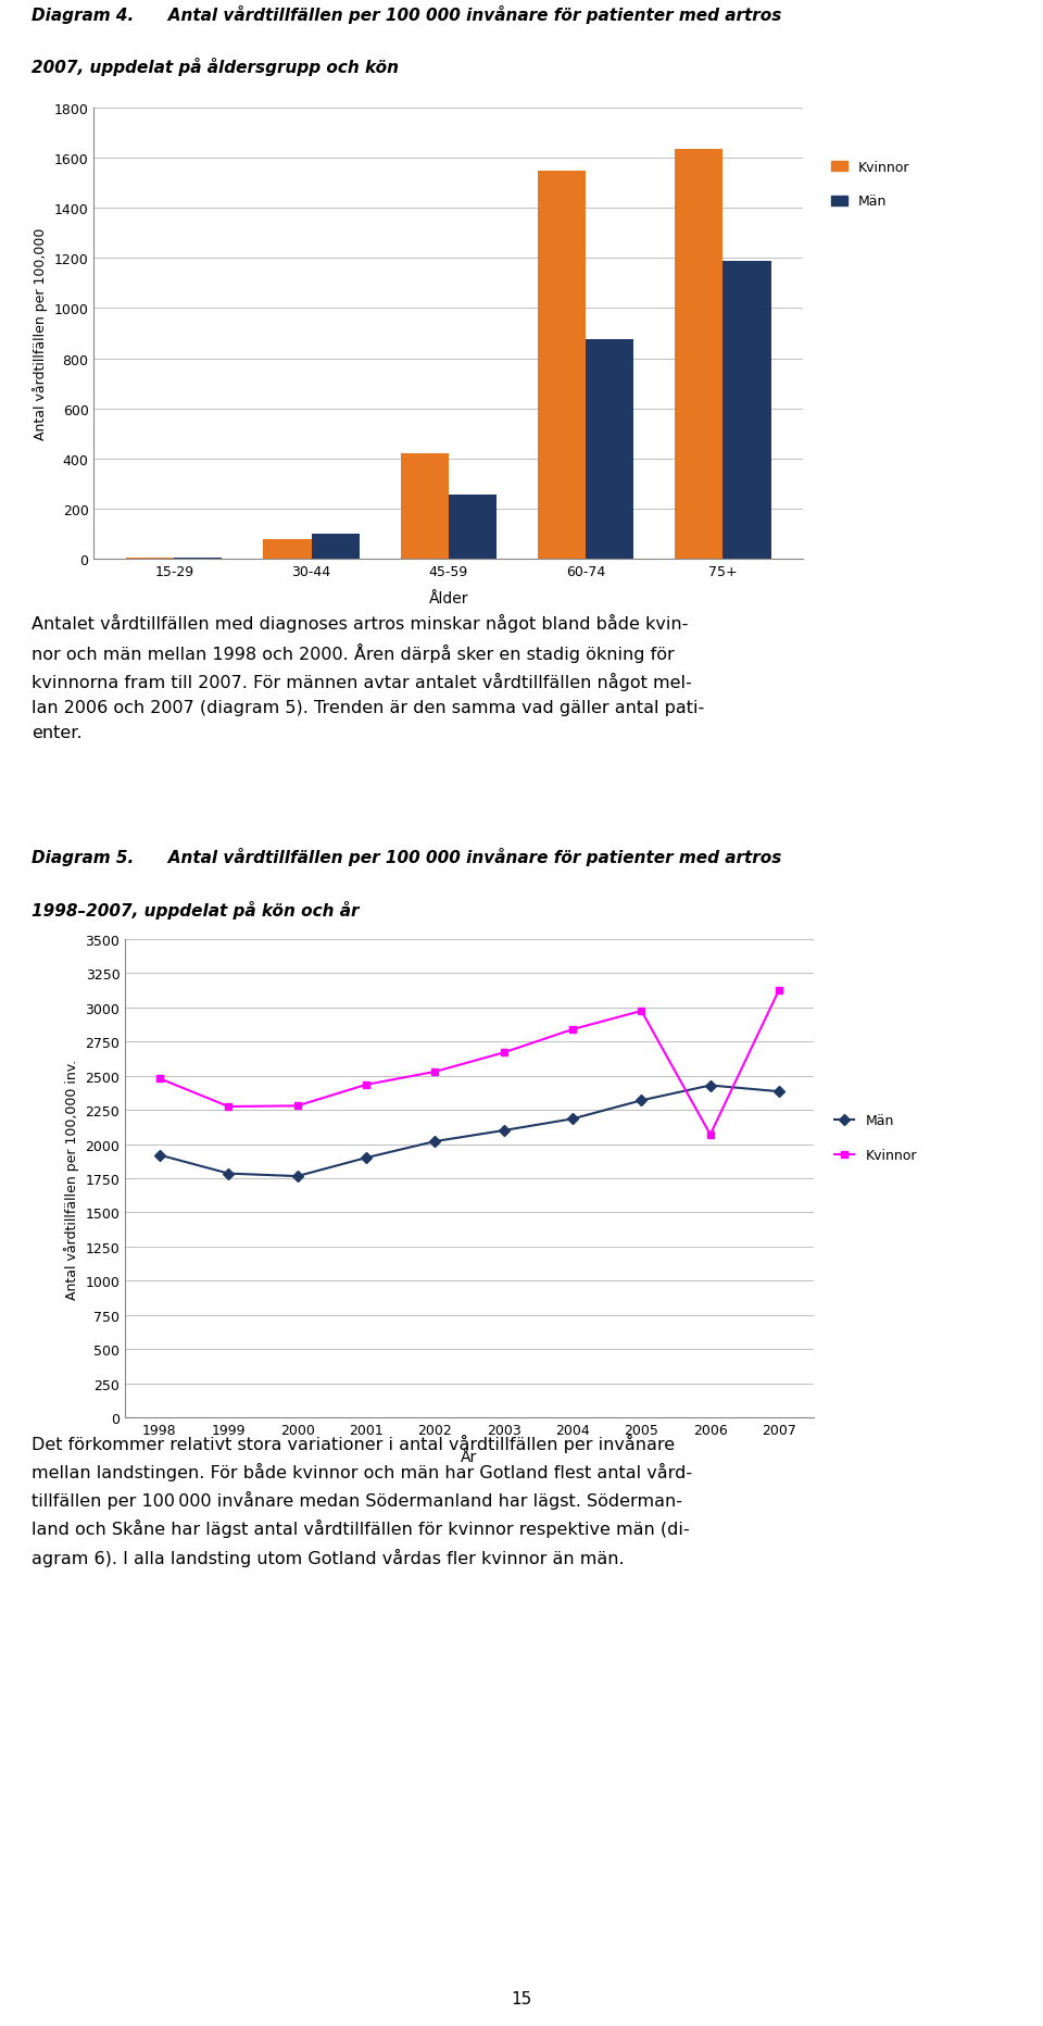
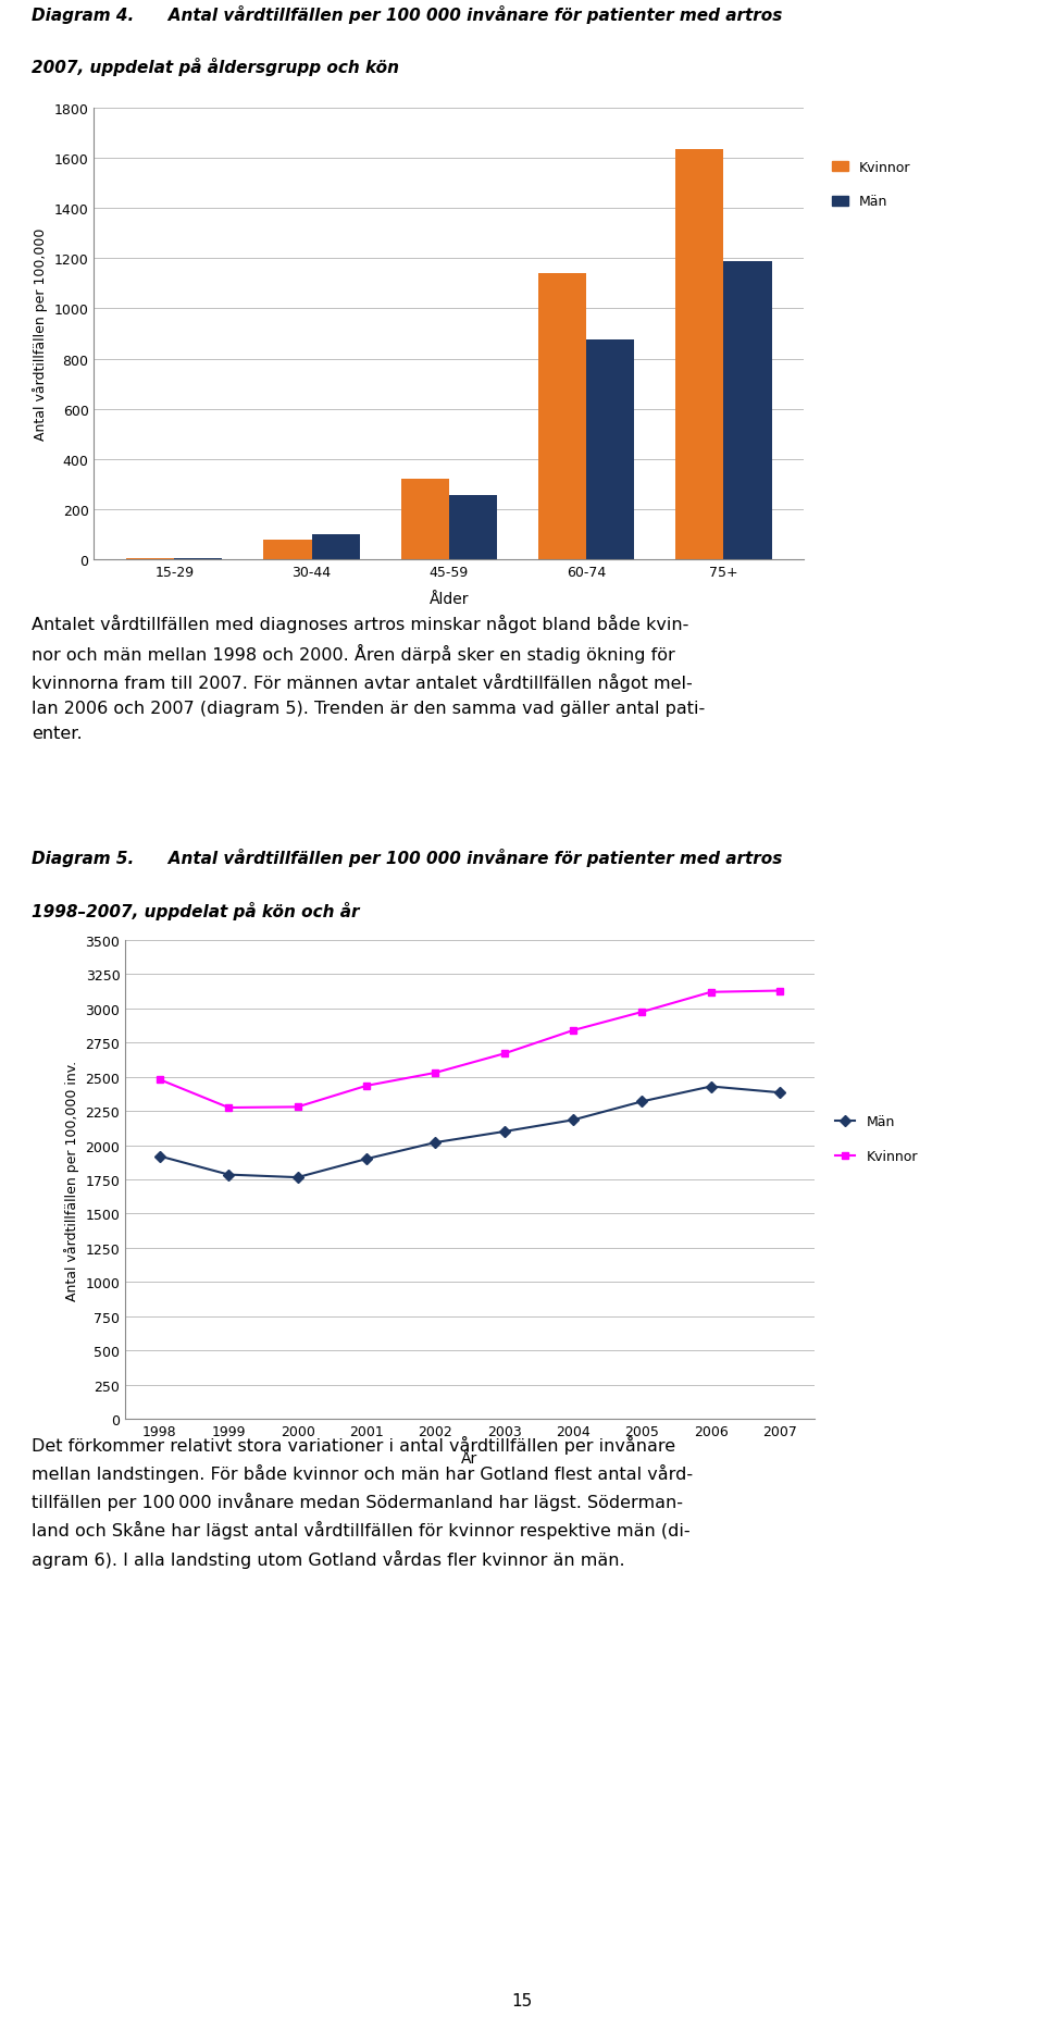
Kvinnor/45-59: 420 -> 320
Kvinnor/60-74: 1550 -> 1140
Kvinnor/2006: 2070 -> 3120
